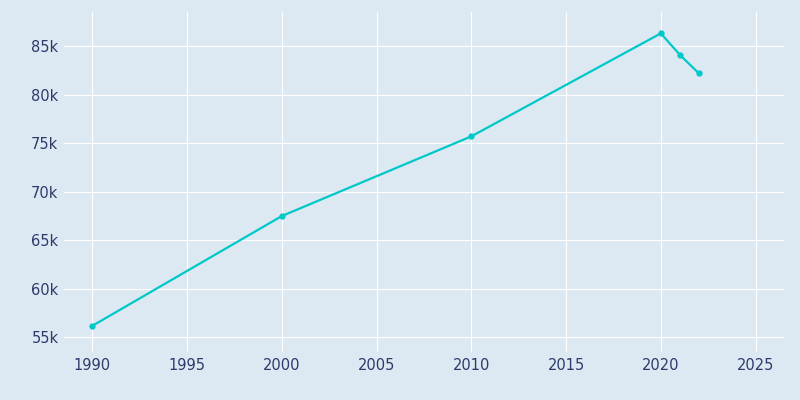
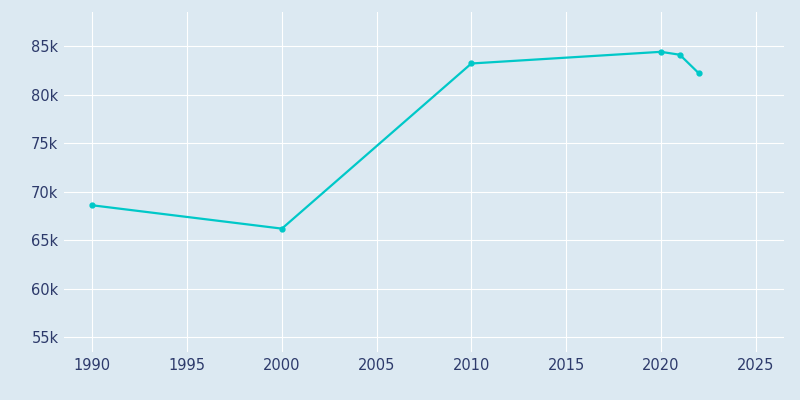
1990: 56.2k -> 68.6k
2000: 67.5k -> 66.2k
2010: 75.7k -> 83.2k
2020: 86.3k -> 84.4k
